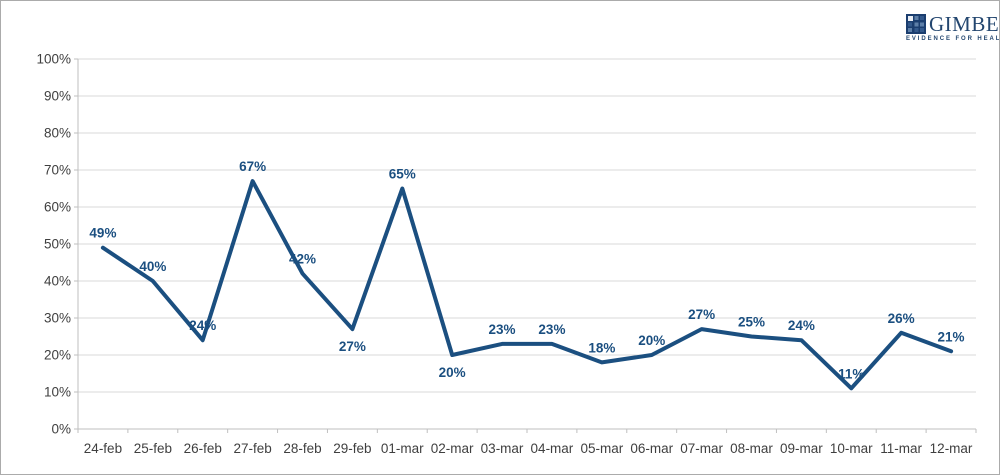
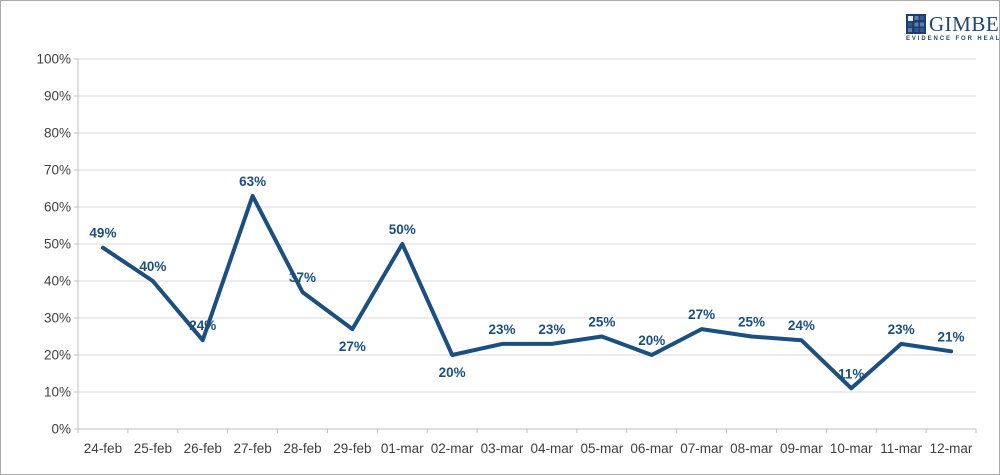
27-feb: 67% -> 63%
28-feb: 42% -> 37%
01-mar: 65% -> 50%
05-mar: 18% -> 25%
11-mar: 26% -> 23%
